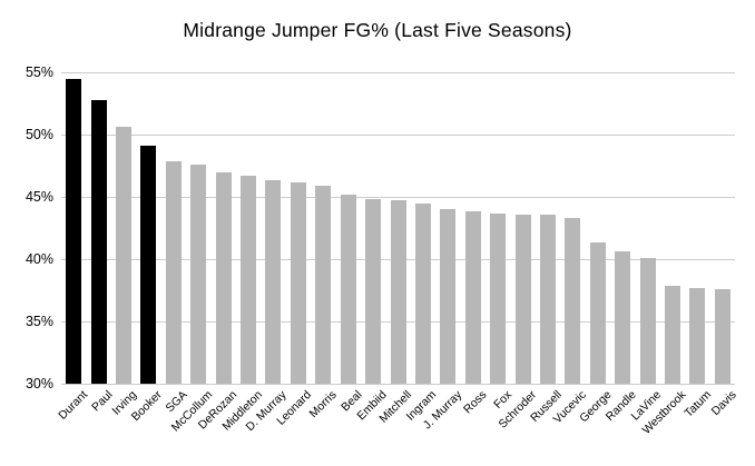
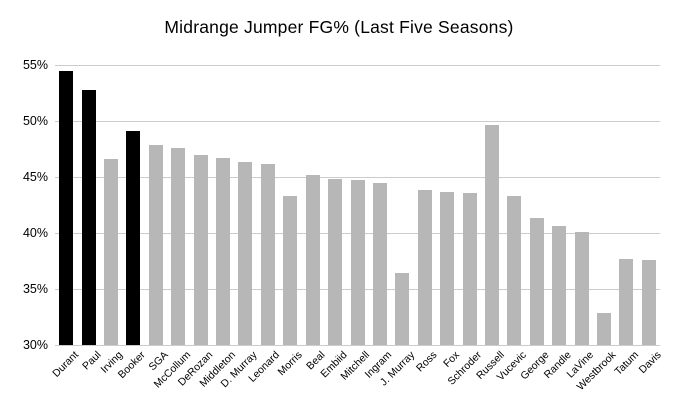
Irving: 50.6% -> 46.6%
Morris: 45.9% -> 43.3%
J. Murray: 44.0% -> 36.4%
Russell: 43.6% -> 49.6%
Westbrook: 37.9% -> 32.9%
